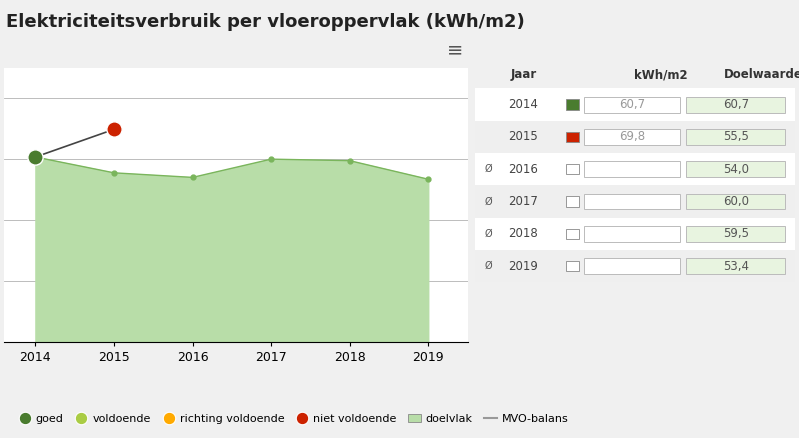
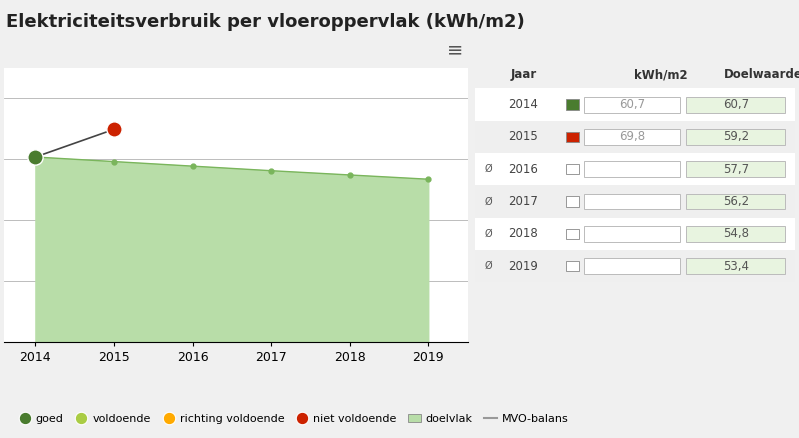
2015: 55,5 -> 59,2
2016: 54,0 -> 57,7
2017: 60,0 -> 56,2
2018: 59,5 -> 54,8
